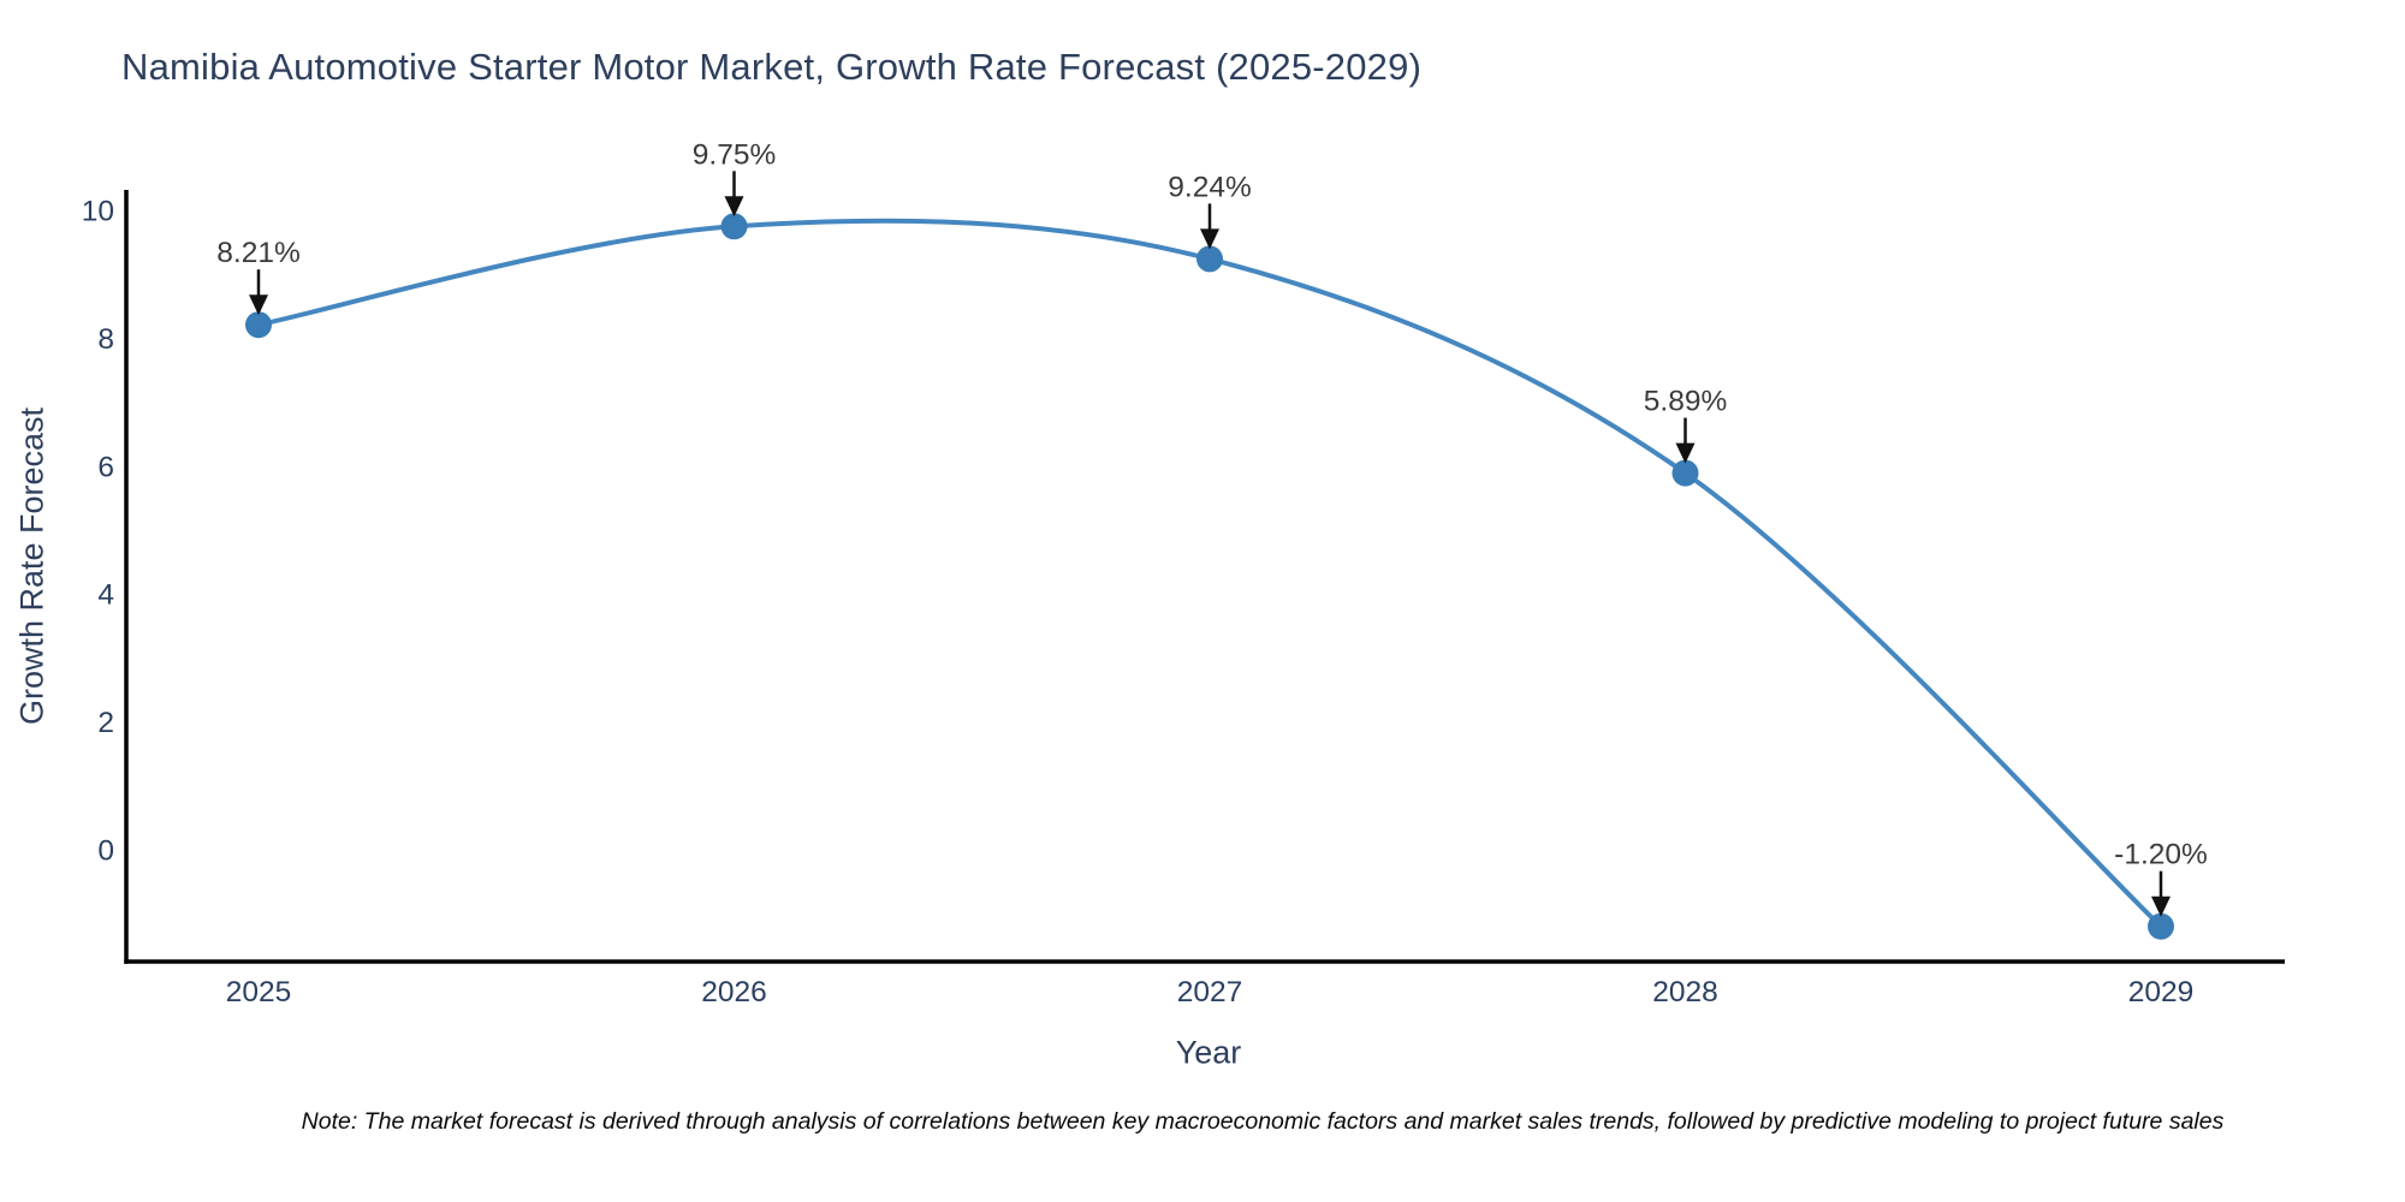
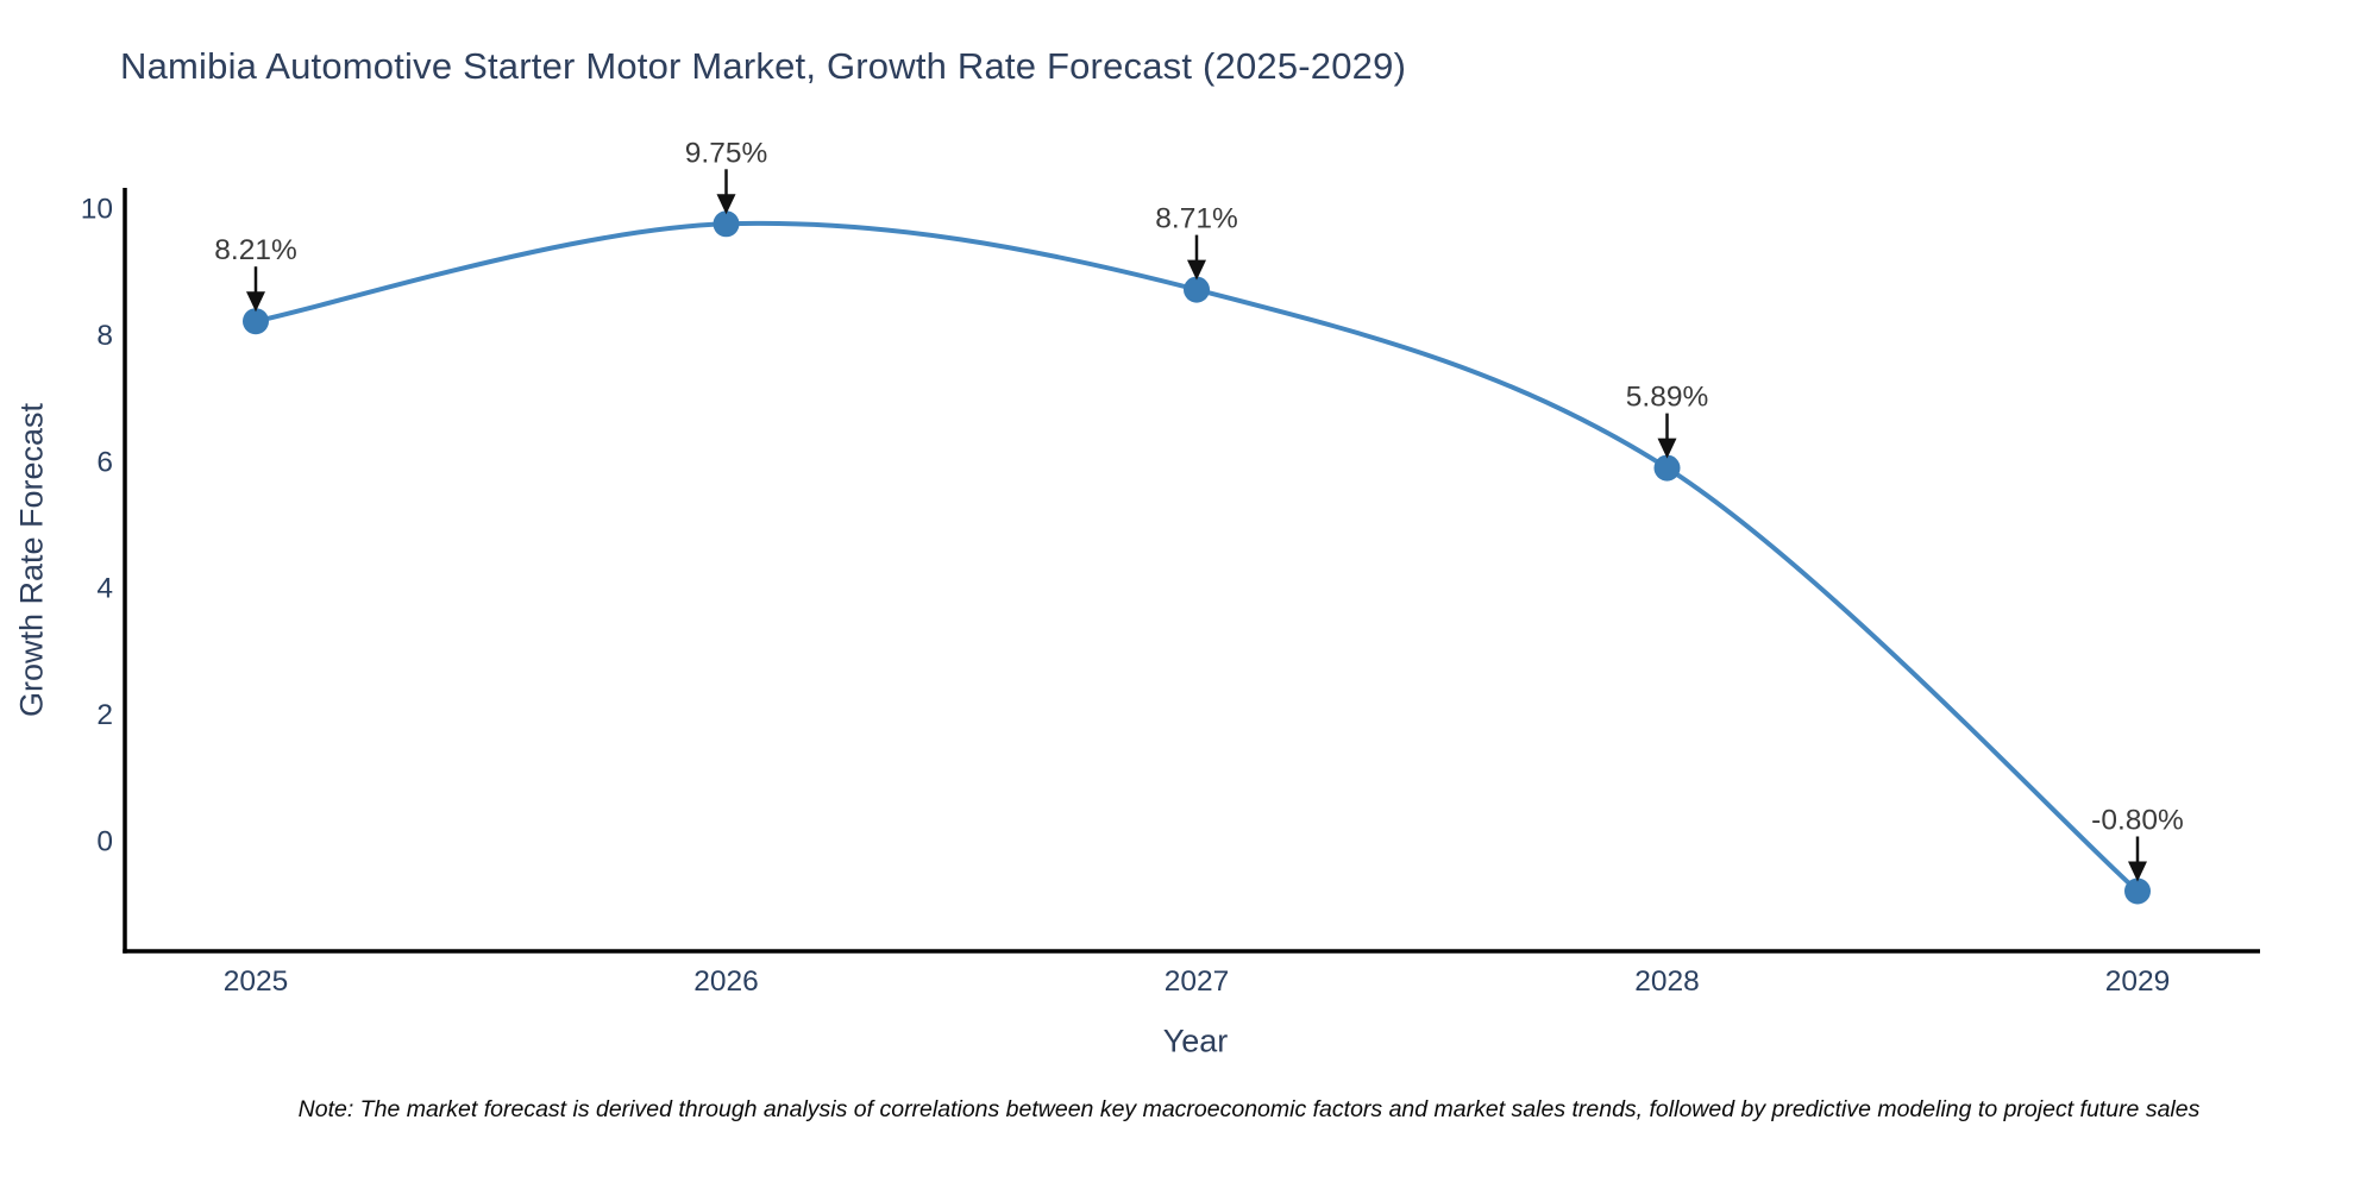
2027: 9.24% -> 8.71%
2029: -1.20% -> -0.80%
